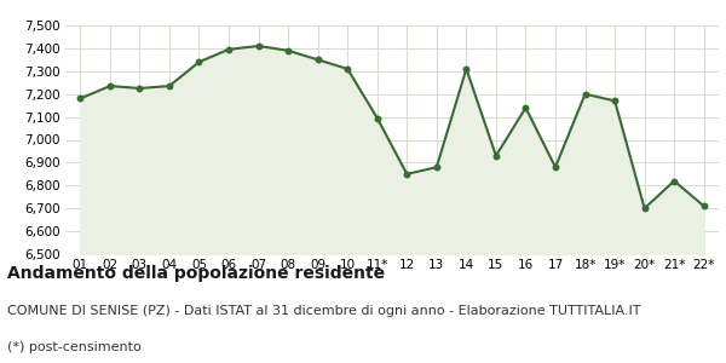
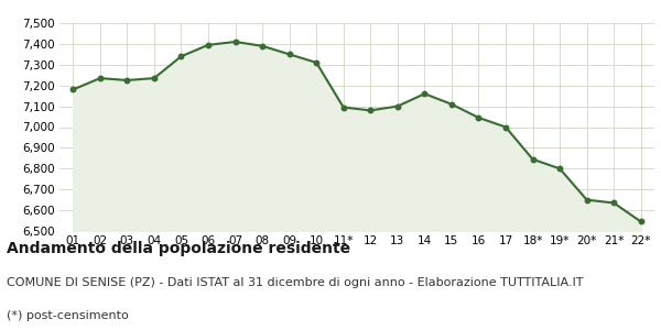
12: 6,850 -> 7,080
13: 6,880 -> 7,100
14: 7,310 -> 7,160
15: 6,930 -> 7,110
16: 7,140 -> 7,040
17: 6,880 -> 7,000
18*: 7,200 -> 6,840
19*: 7,170 -> 6,800
20*: 6,700 -> 6,650
21*: 6,820 -> 6,640
22*: 6,710 -> 6,540
